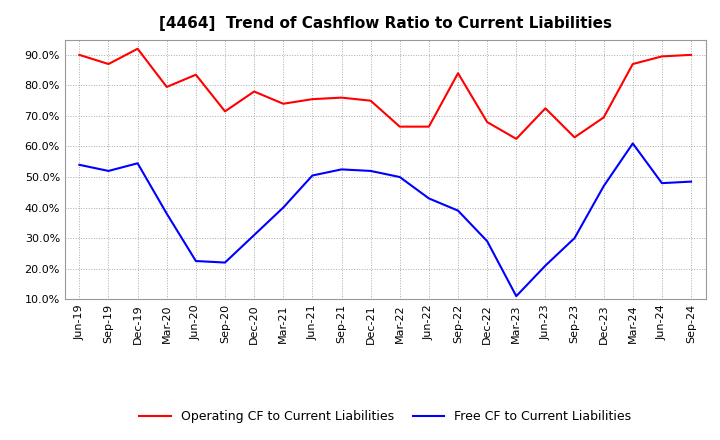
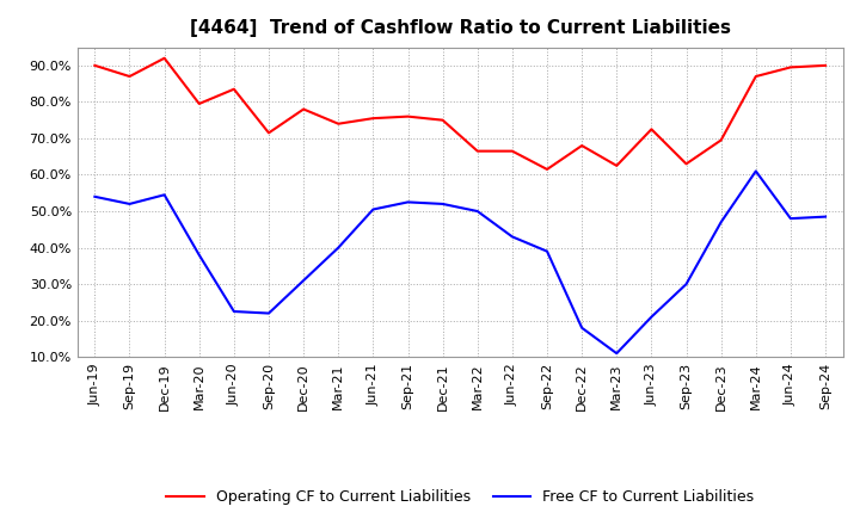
Operating CF to Current Liabilities/Sep-22: 84.0% -> 61.5%
Free CF to Current Liabilities/Dec-22: 29.0% -> 18.0%
